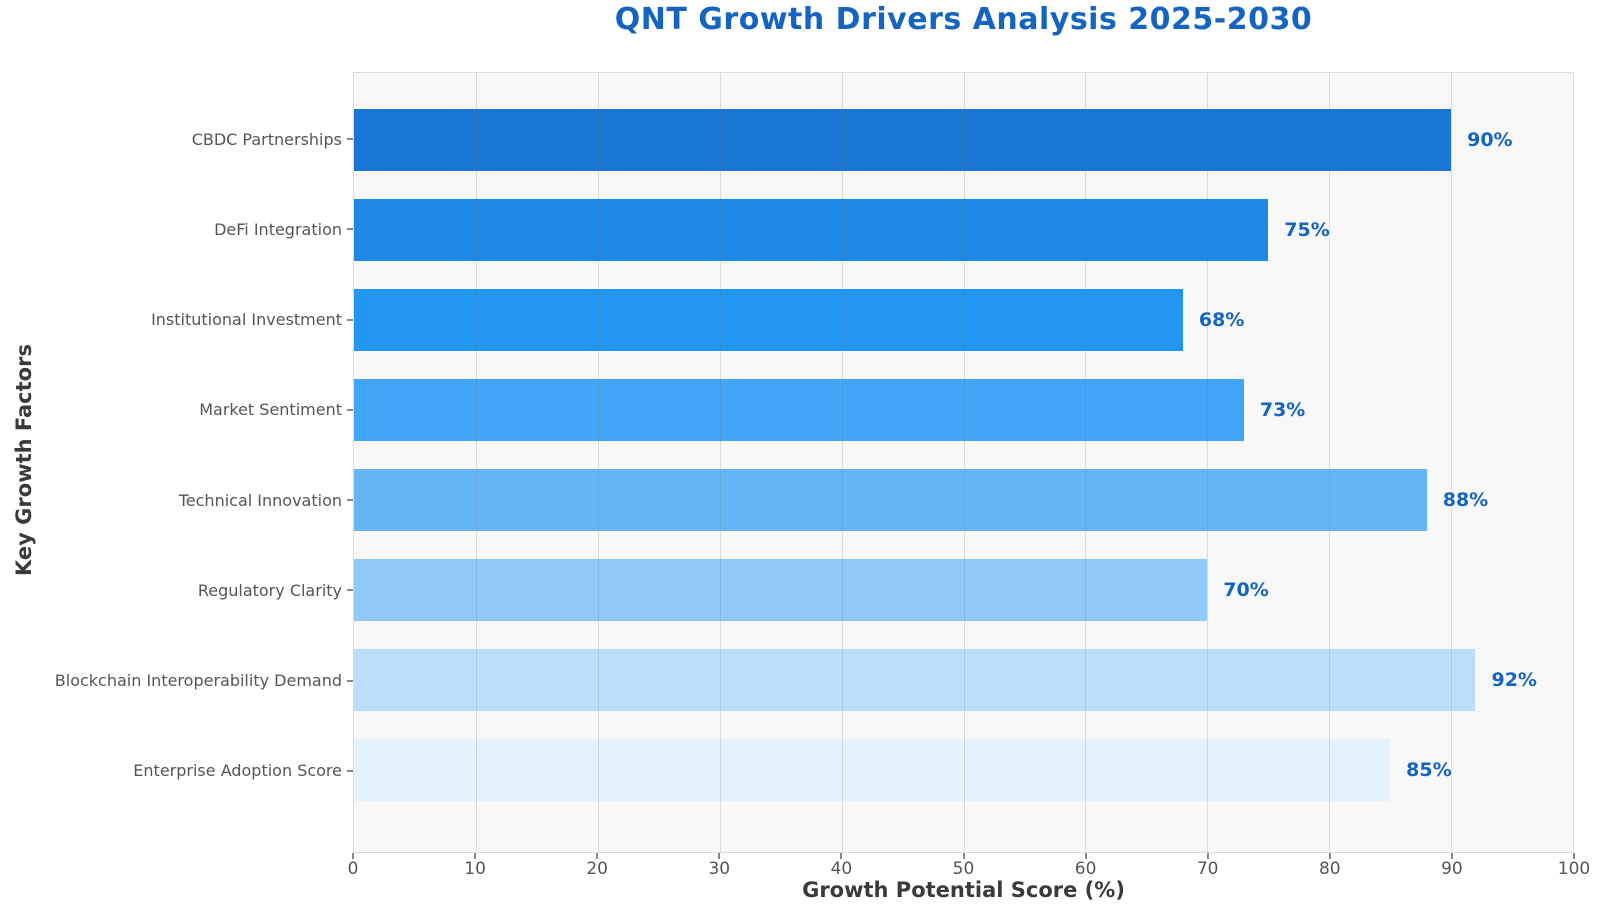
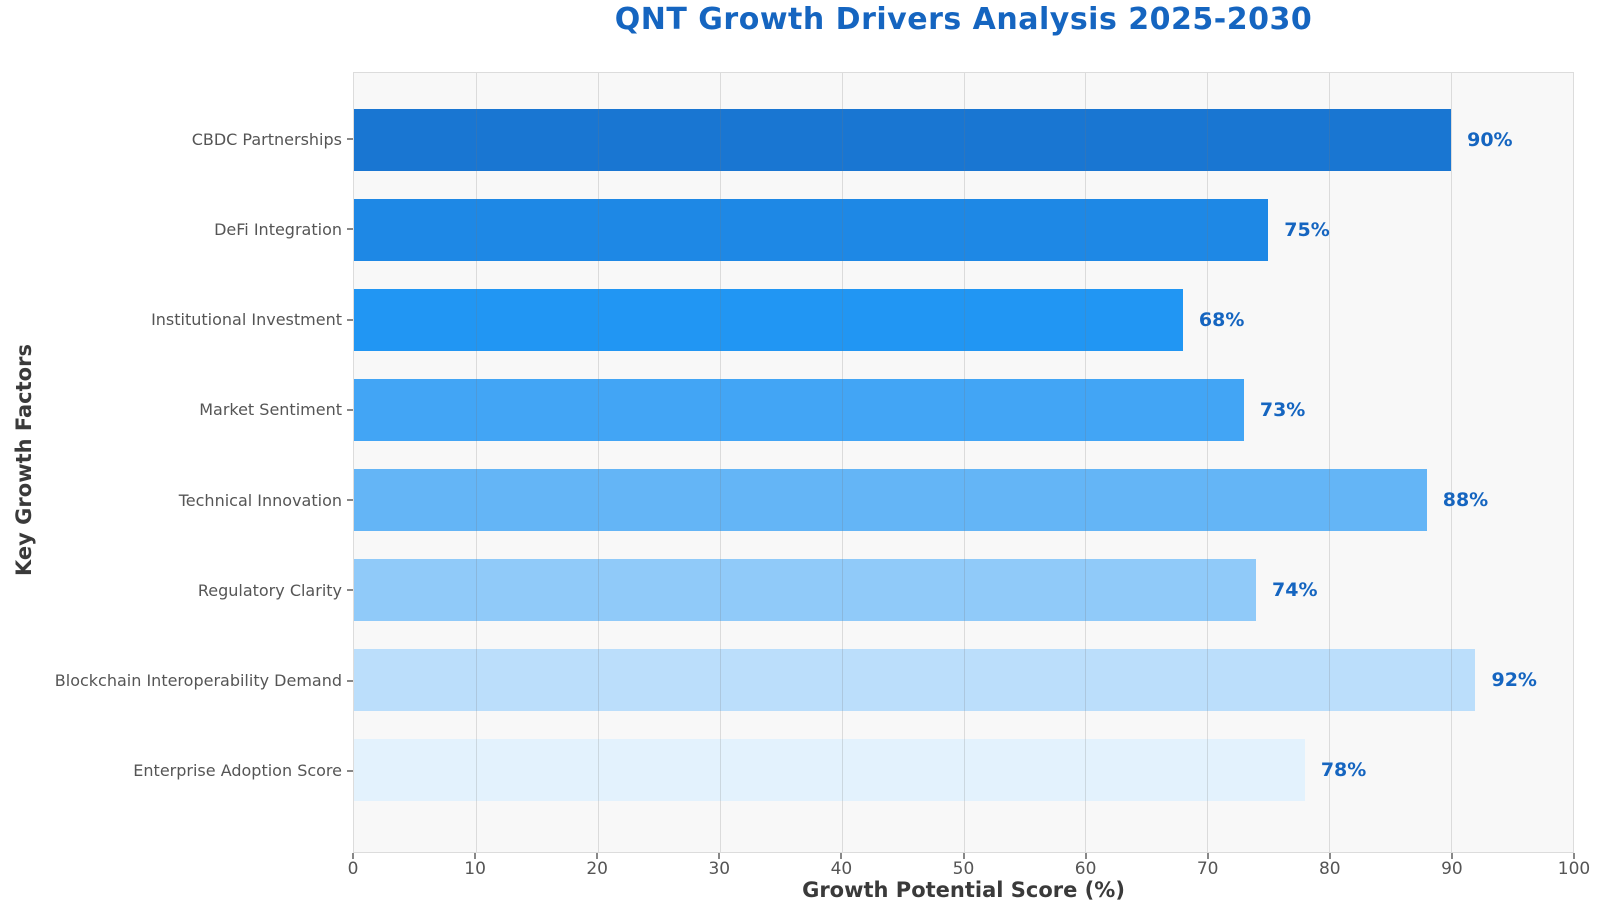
Regulatory Clarity: 70% -> 74%
Enterprise Adoption Score: 85% -> 78%
